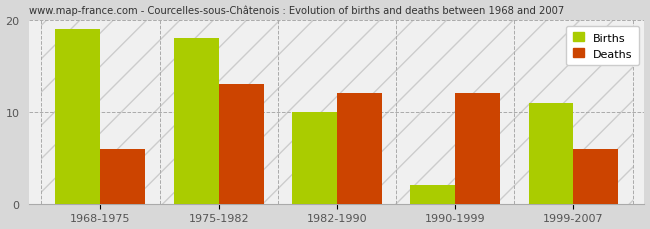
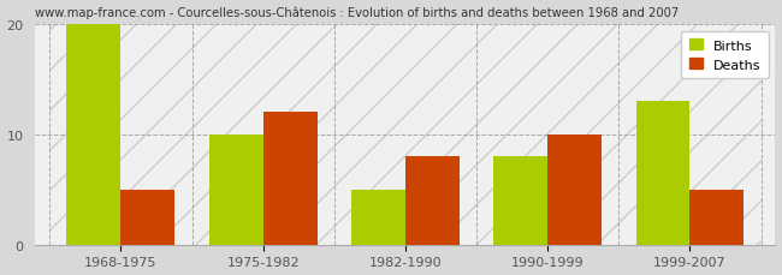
Births/1968-1975: 19 -> 20
Deaths/1968-1975: 6 -> 5
Births/1975-1982: 18 -> 10
Deaths/1975-1982: 13 -> 12
Births/1982-1990: 10 -> 5
Deaths/1982-1990: 12 -> 8
Births/1990-1999: 2 -> 8
Deaths/1990-1999: 12 -> 10
Births/1999-2007: 11 -> 13
Deaths/1999-2007: 6 -> 5
